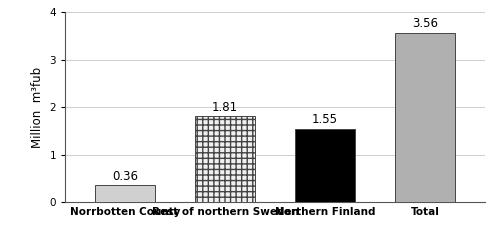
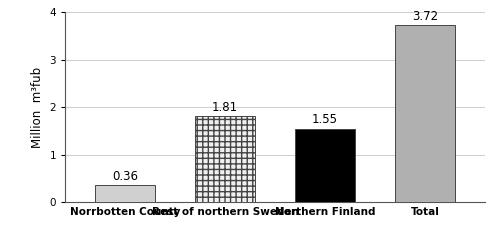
Total: 3.56 -> 3.72
